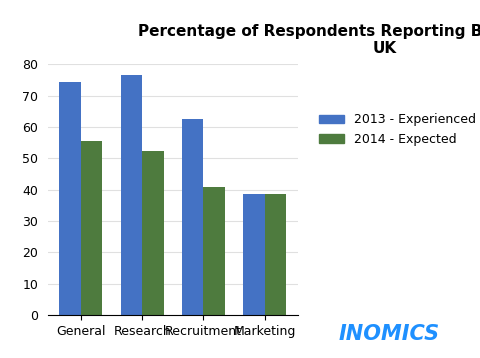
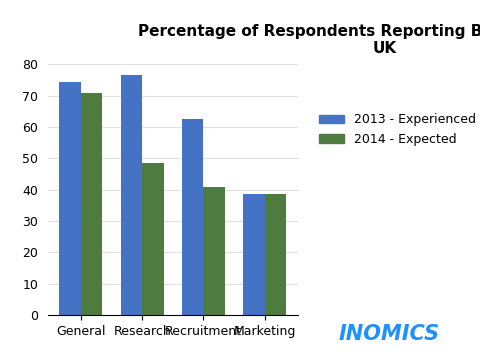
2014 - Expected/General: 55.5 -> 71.0
2014 - Expected/Research: 52.5 -> 48.5
